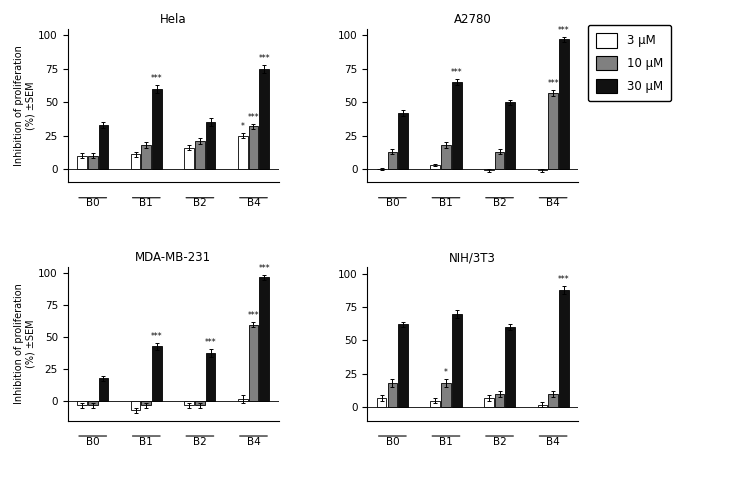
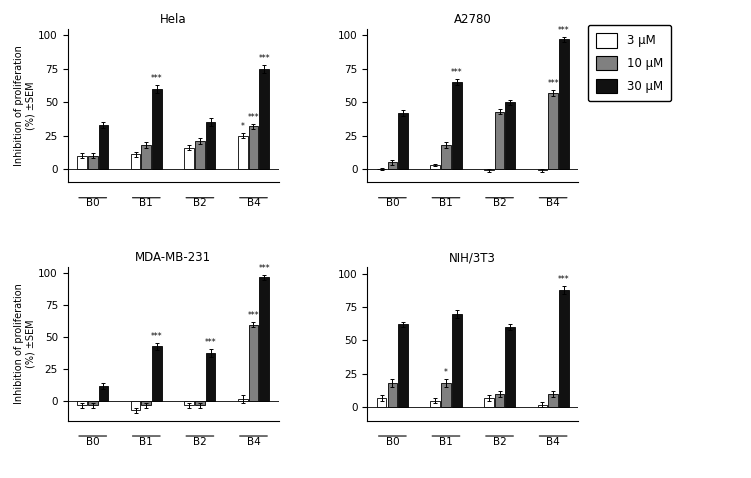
A2780/10 μM/B0: 13 -> 5
A2780/10 μM/B2: 13 -> 43
MDA-MB-231/30 μM/B0: 18 -> 12
